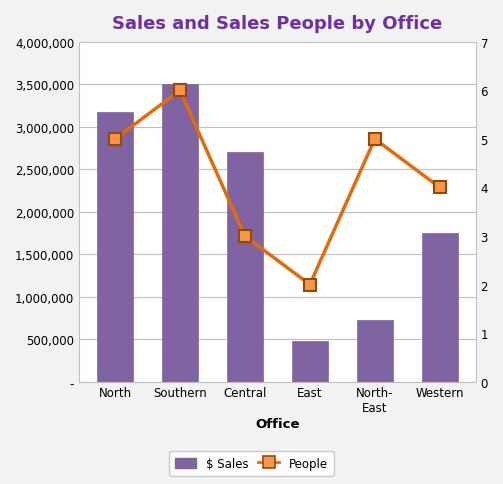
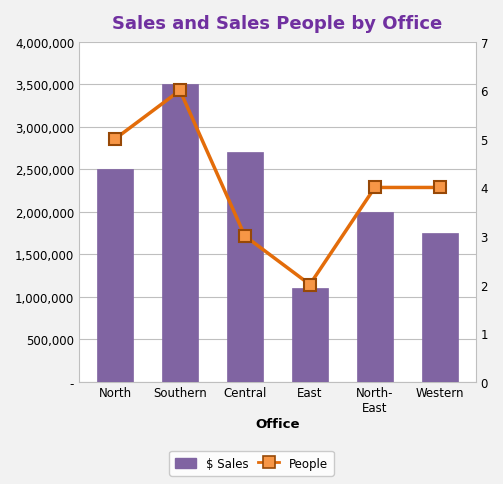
$ Sales/North: 3,180,000 -> 2,500,000
$ Sales/East: 480,000 -> 1,100,000
$ Sales/North- East: 720,000 -> 2,000,000
People/North- East: 5 -> 4
